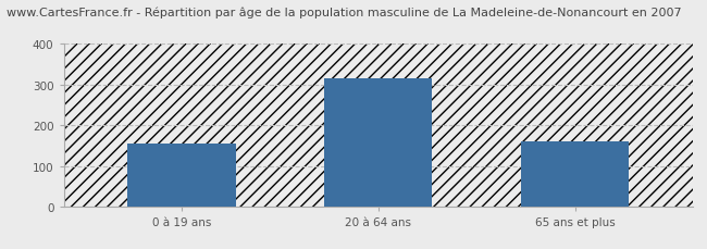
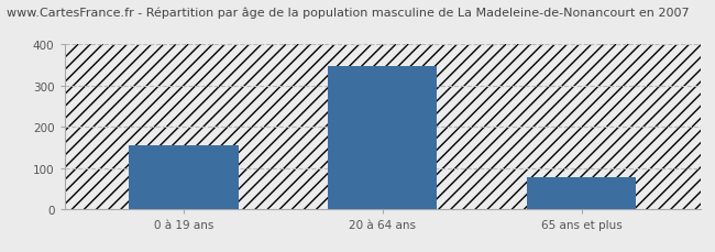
20 à 64 ans: 315 -> 347
65 ans et plus: 160 -> 78
